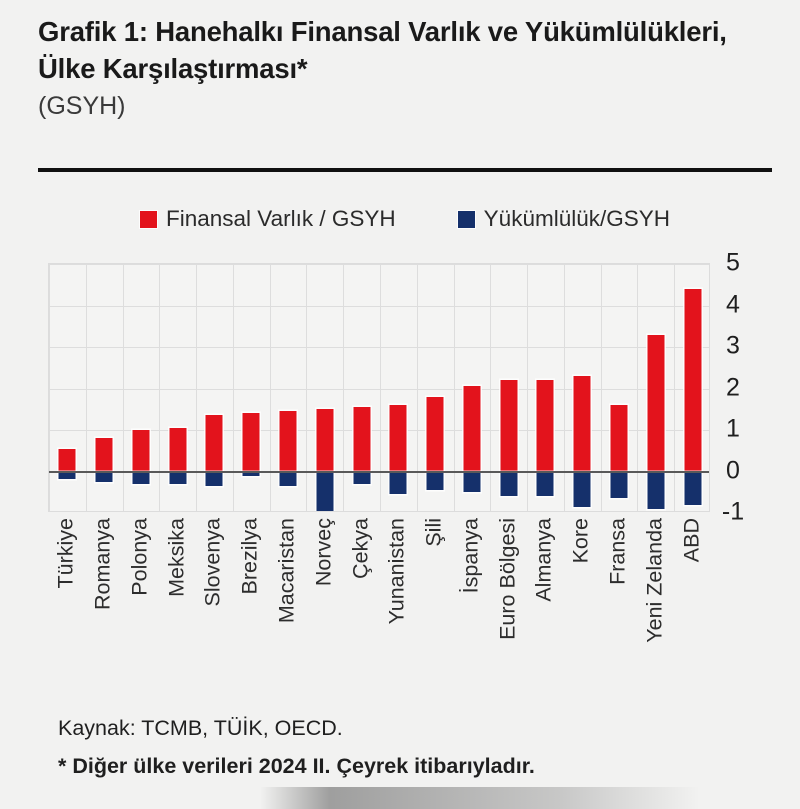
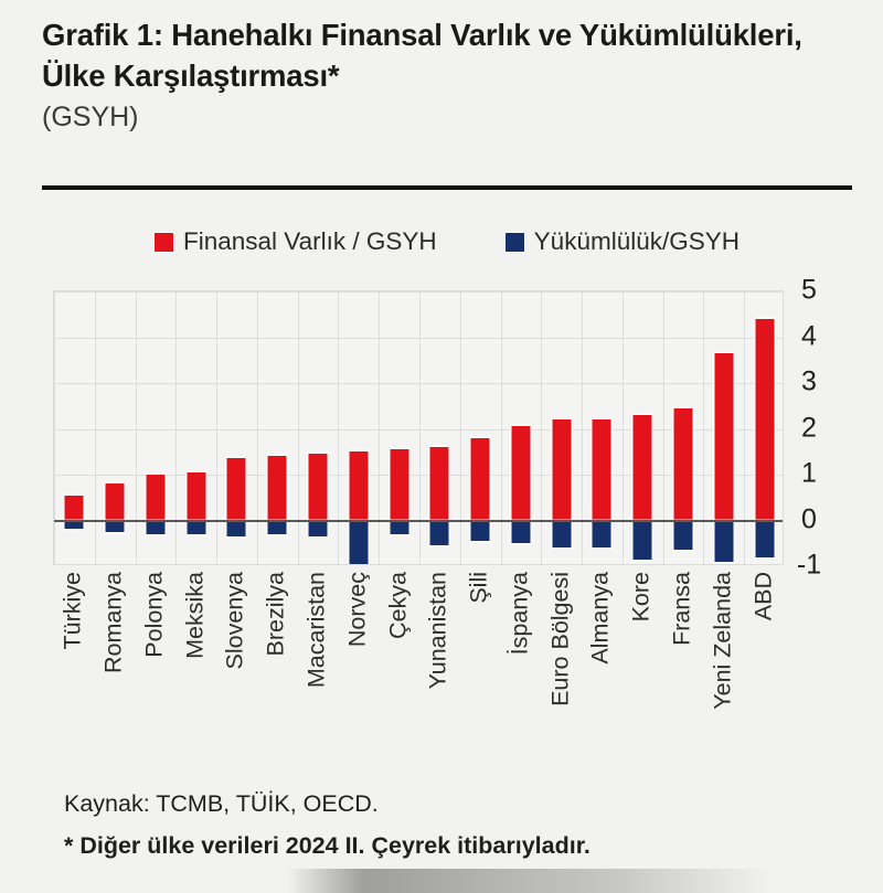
Yükümlülük/GSYH/Brezilya: -0.1 -> -0.3
Finansal Varlık / GSYH/Fransa: 1.6 -> 2.5
Finansal Varlık / GSYH/Yeni Zelanda: 3.3 -> 3.6
